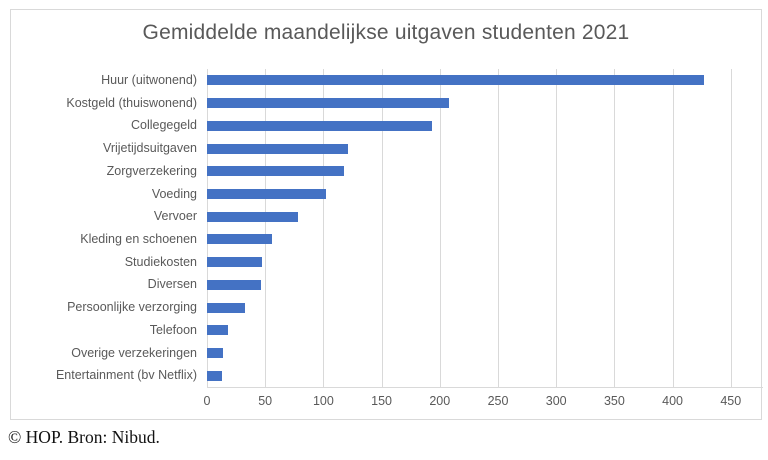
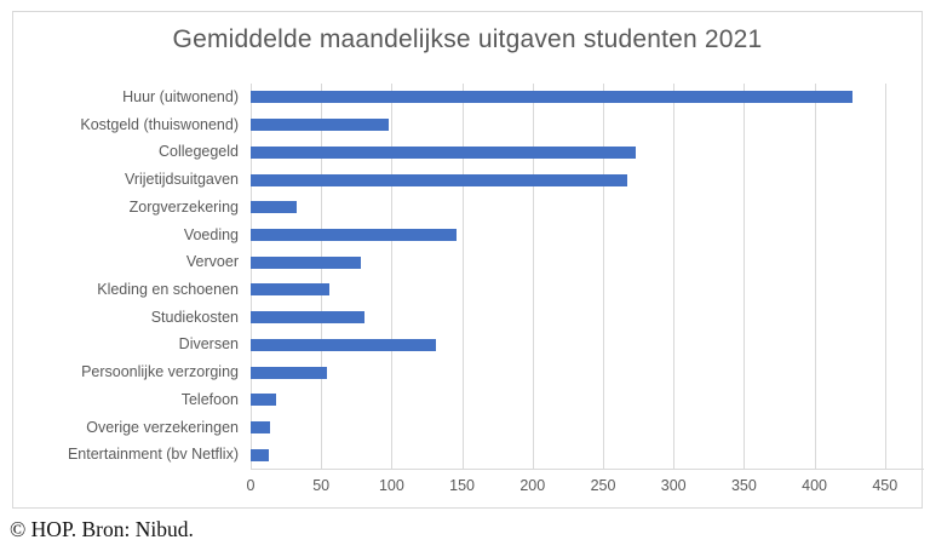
Kostgeld (thuiswonend): 208 -> 98
Collegegeld: 193 -> 273
Vrijetijdsuitgaven: 121 -> 267
Zorgverzekering: 118 -> 33
Voeding: 102 -> 146
Studiekosten: 47 -> 81
Diversen: 46 -> 131
Persoonlijke verzorging: 33 -> 54
